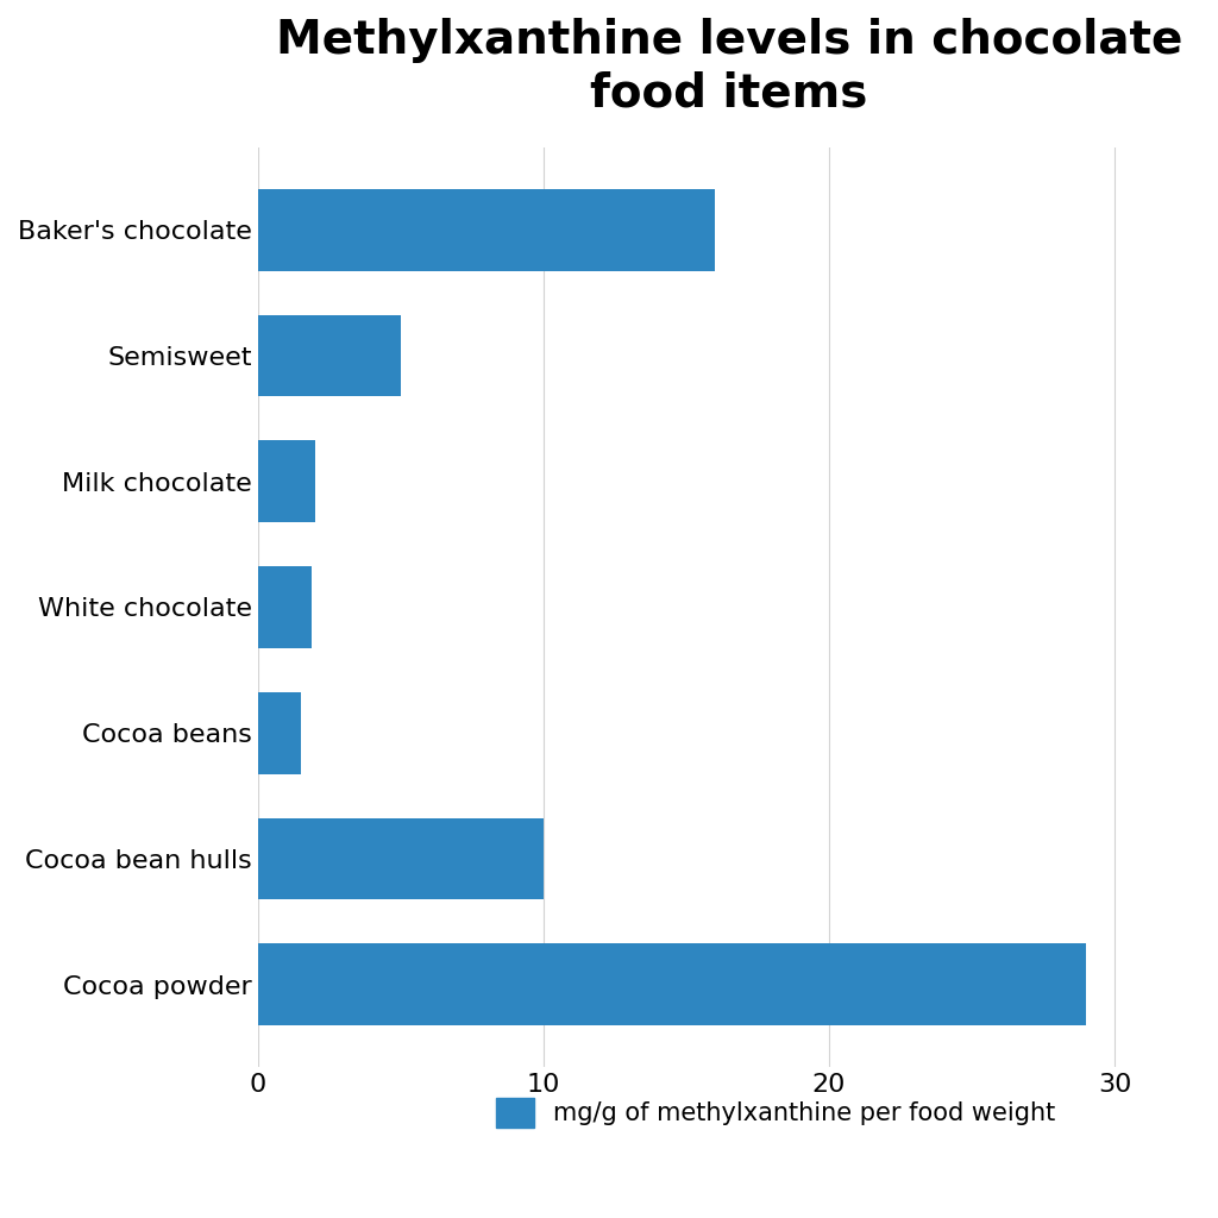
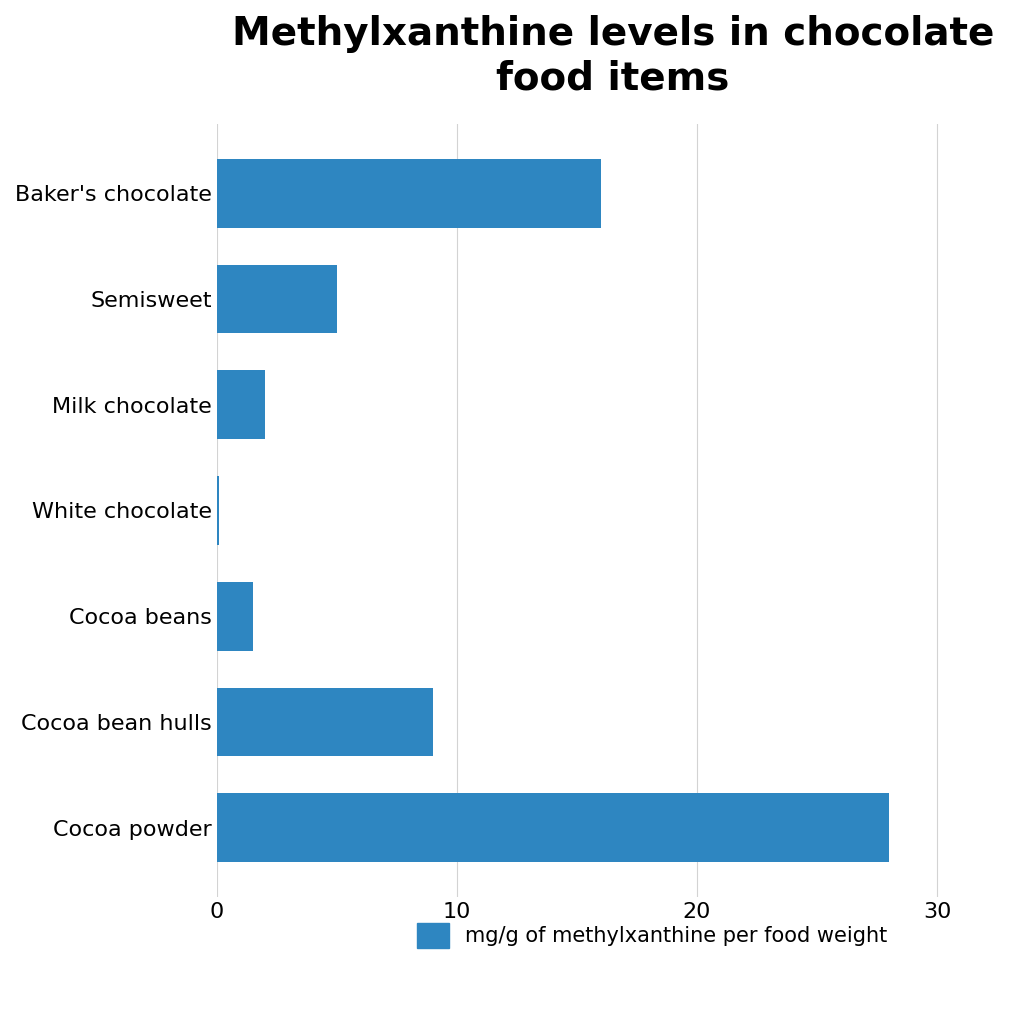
White chocolate: 1.9 -> 0.1
Cocoa bean hulls: 10.0 -> 9.0
Cocoa powder: 29.0 -> 28.0
